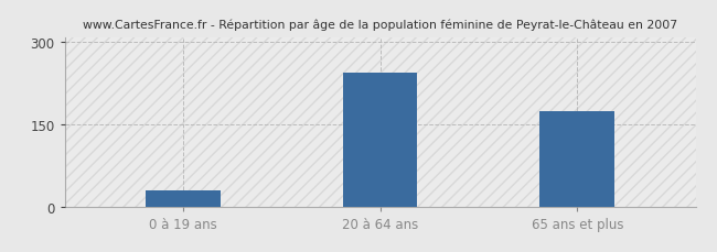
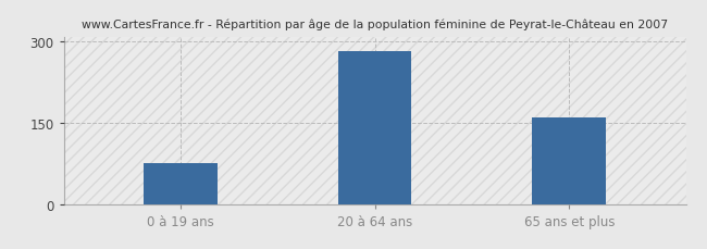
0 à 19 ans: 30 -> 75
20 à 64 ans: 245 -> 283
65 ans et plus: 175 -> 160
